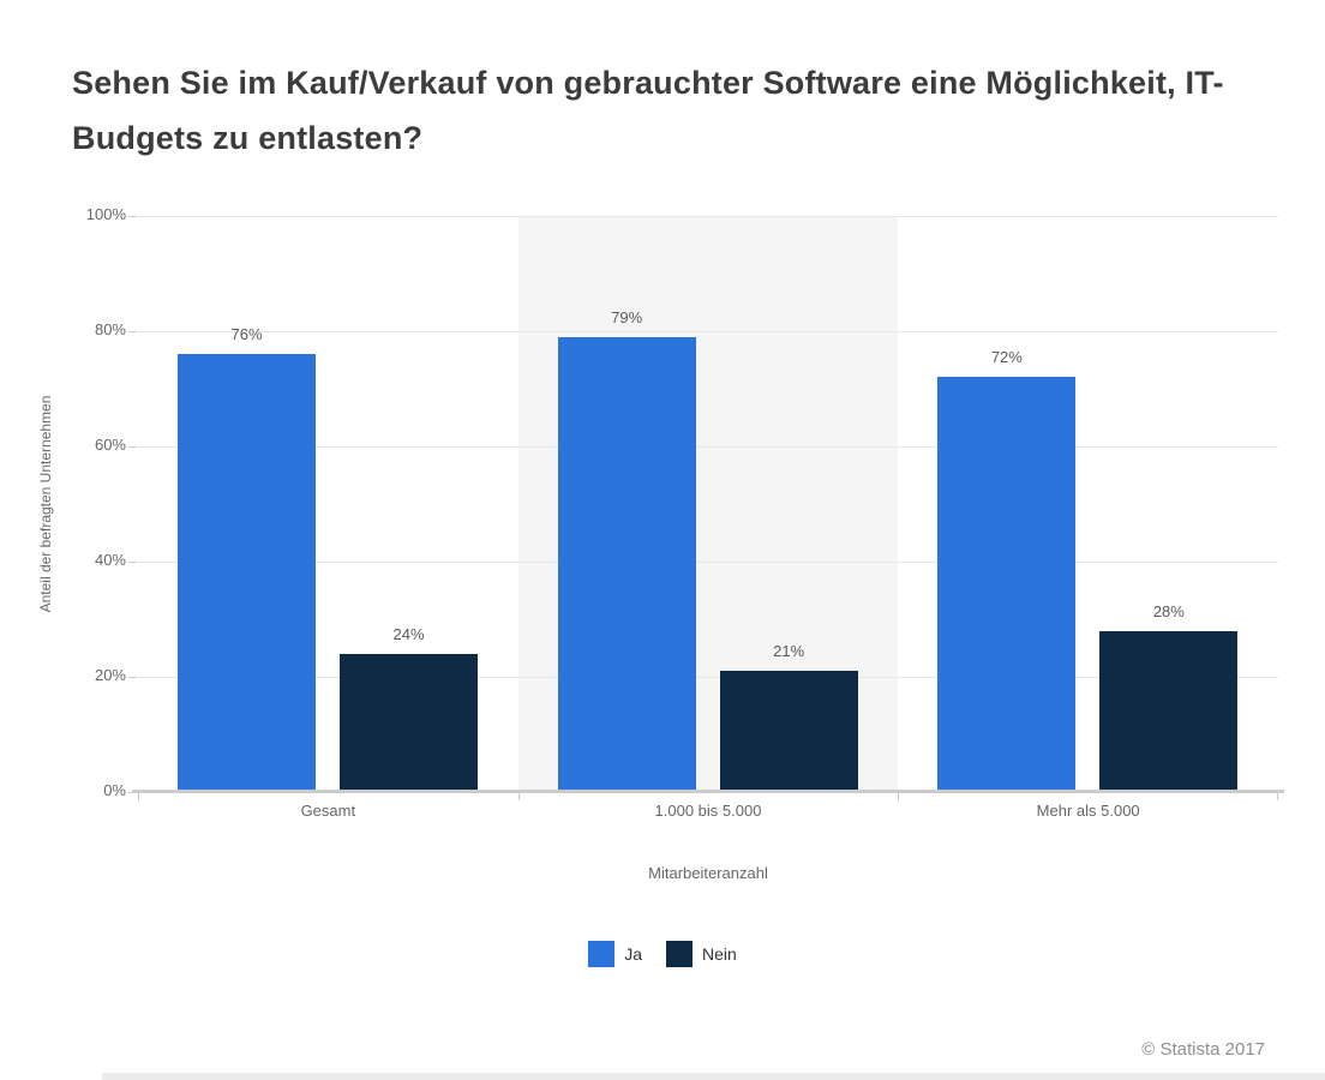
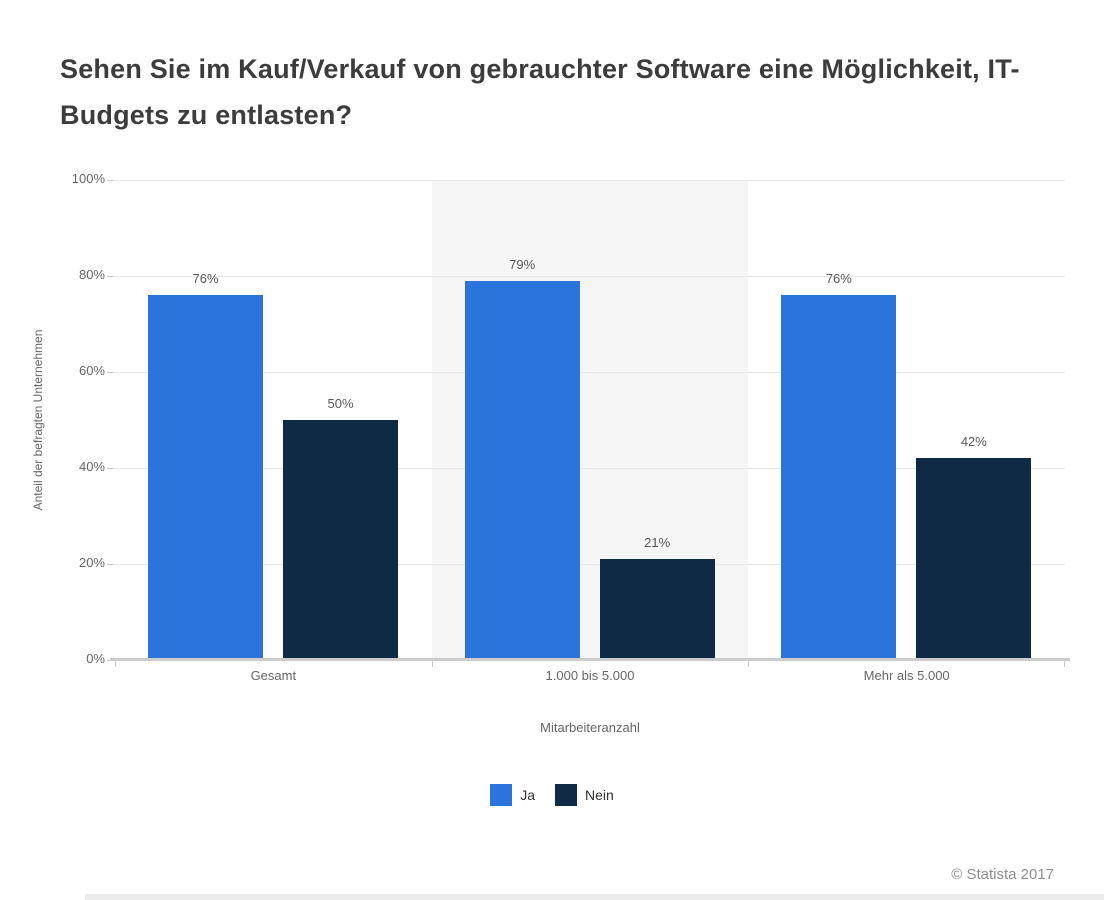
Nein/Gesamt: 24% -> 50%
Ja/Mehr als 5.000: 72% -> 76%
Nein/Mehr als 5.000: 28% -> 42%
